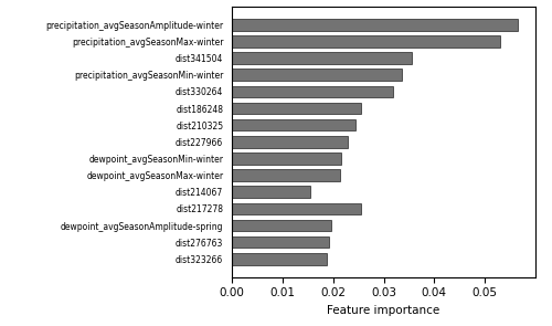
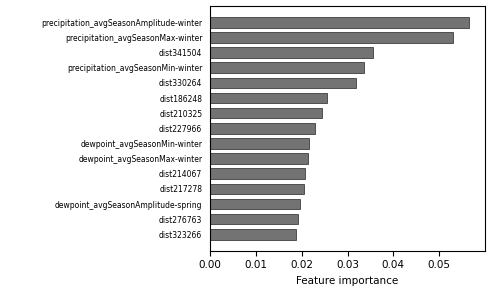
dist214067: 0.0155 -> 0.0208
dist217278: 0.0255 -> 0.0205
